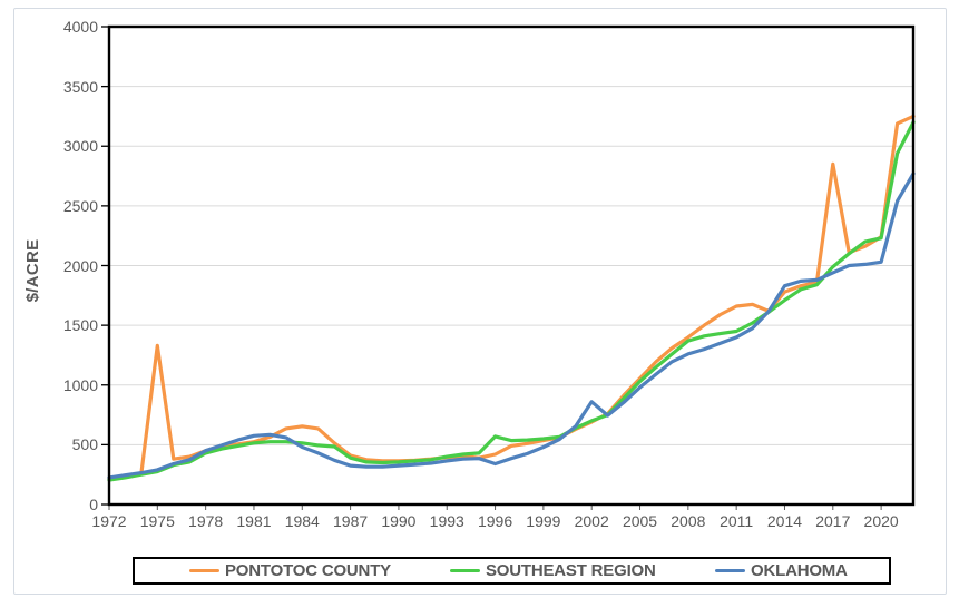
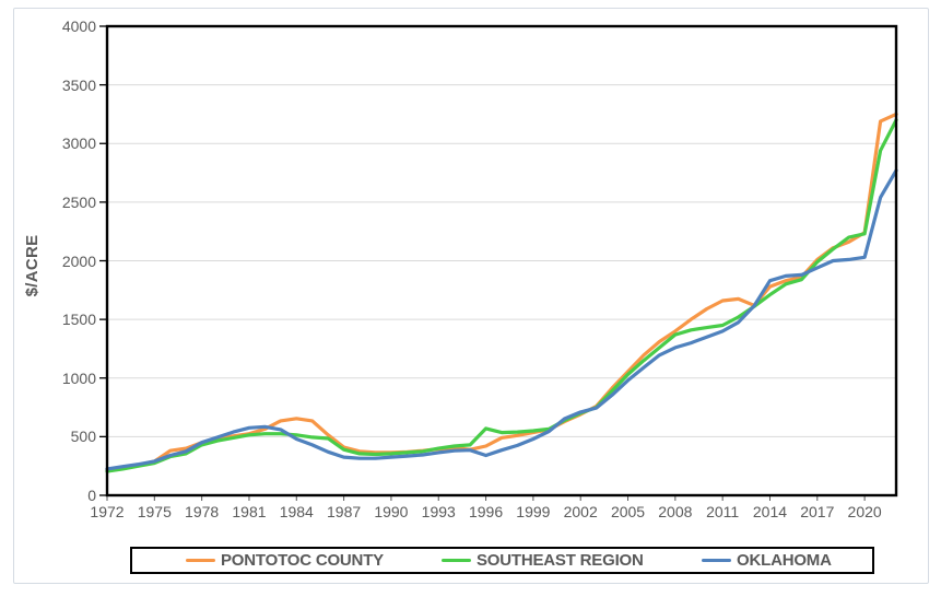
PONTOTOC COUNTY/1975: 1330 -> 290
OKLAHOMA/2002: 860 -> 710
PONTOTOC COUNTY/2017: 2850 -> 2010
